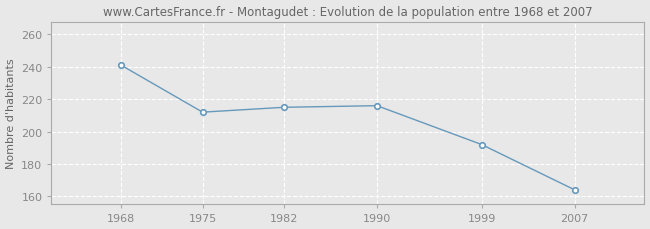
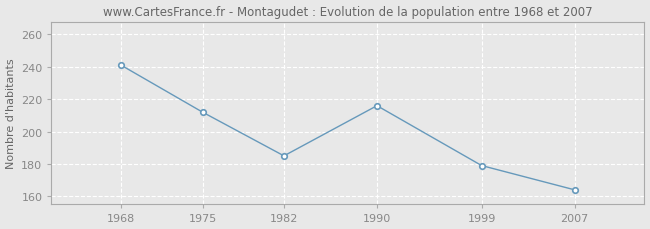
1982: 215 -> 185
1999: 192 -> 179
